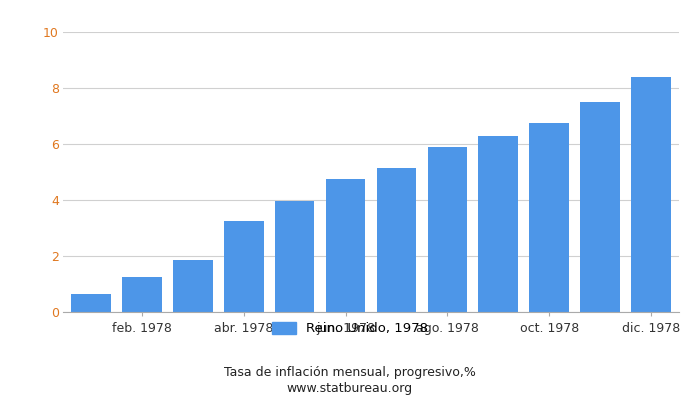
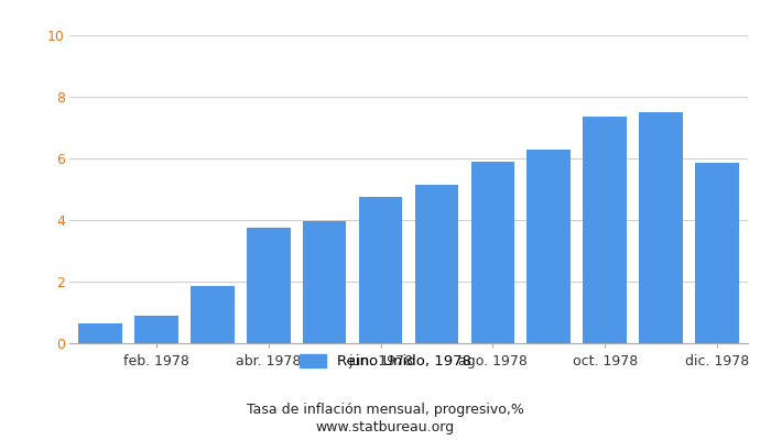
feb. 1978: 1.25 -> 0.90
abr. 1978: 3.25 -> 3.75
oct. 1978: 6.75 -> 7.35
dic. 1978: 8.40 -> 5.85
